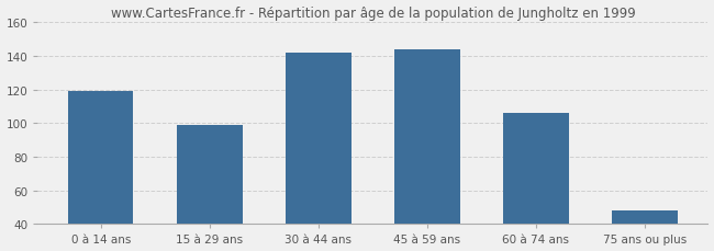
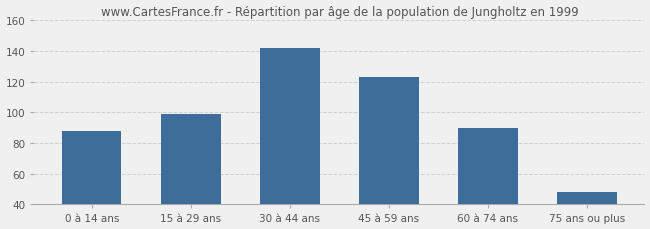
0 à 14 ans: 119 -> 88
45 à 59 ans: 144 -> 123
60 à 74 ans: 106 -> 90
